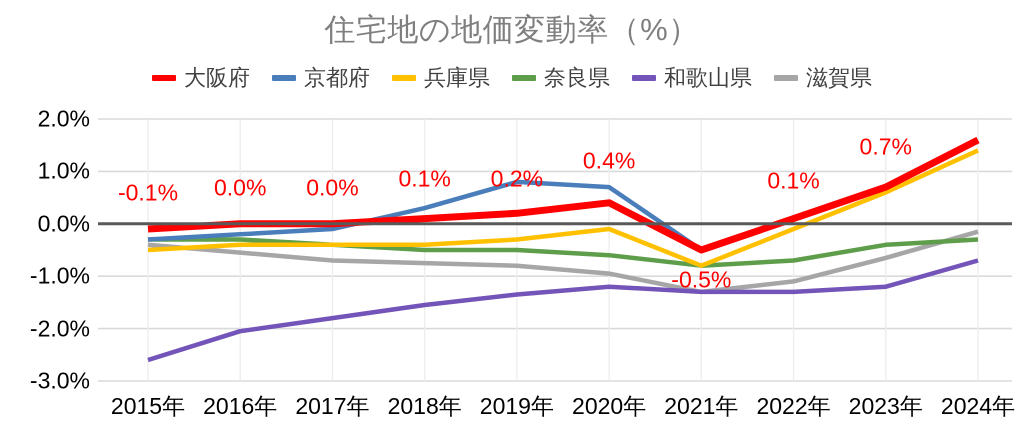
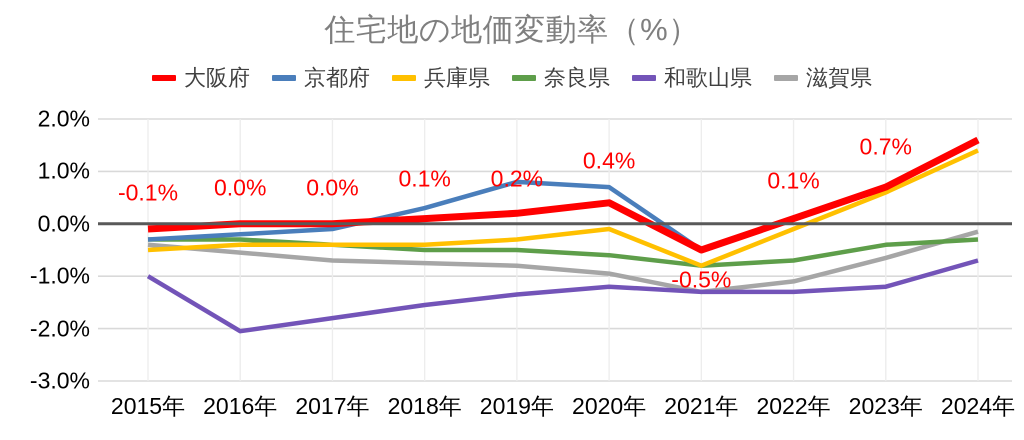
和歌山県/2015年: -2.6% -> -1.0%
